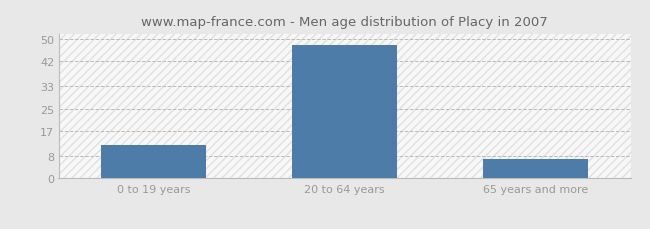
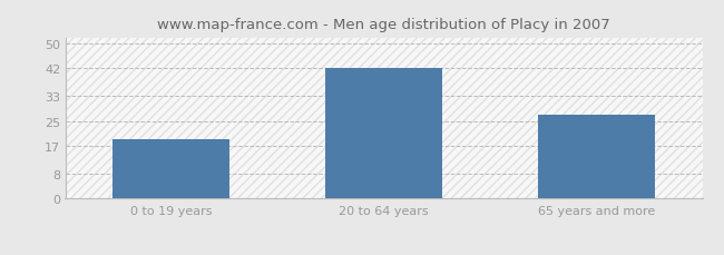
0 to 19 years: 12 -> 19
20 to 64 years: 48 -> 42
65 years and more: 7 -> 27
